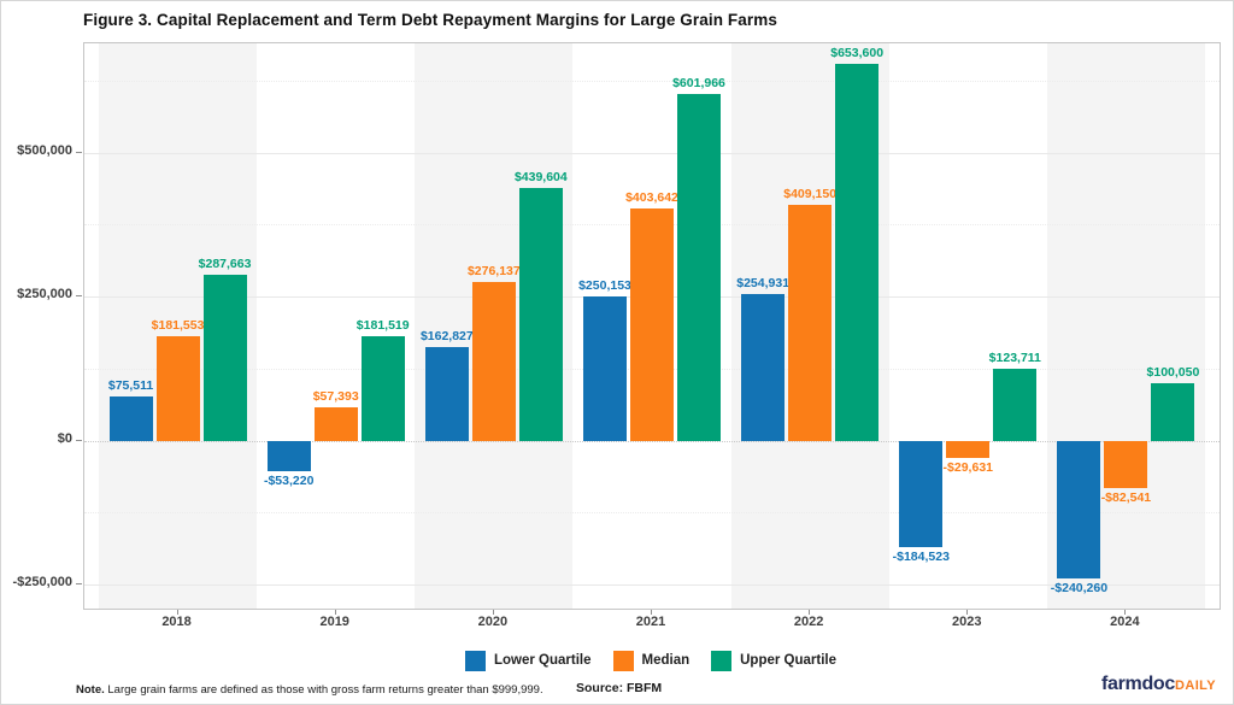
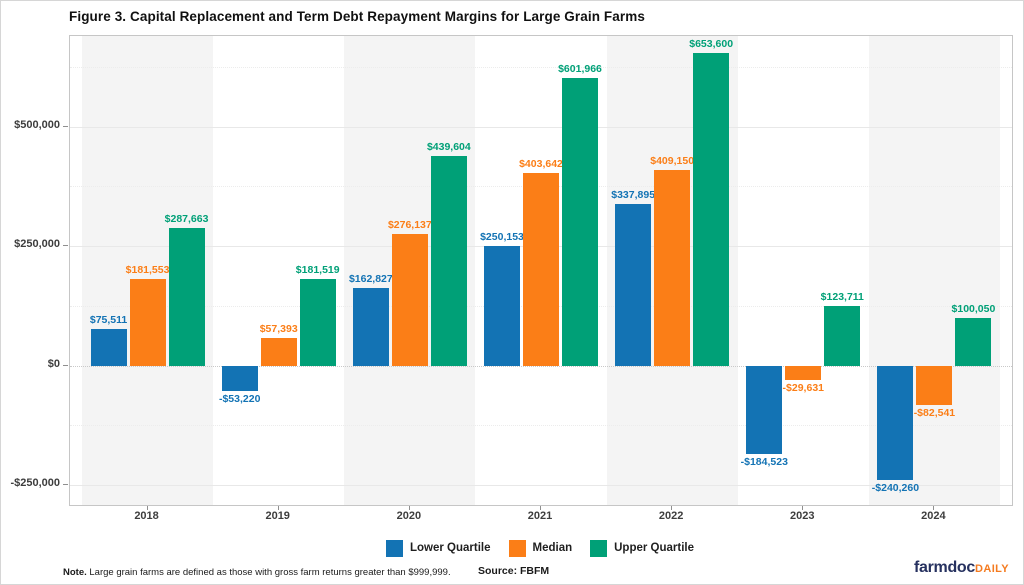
Lower Quartile/2022: $254,931 -> $337,895
